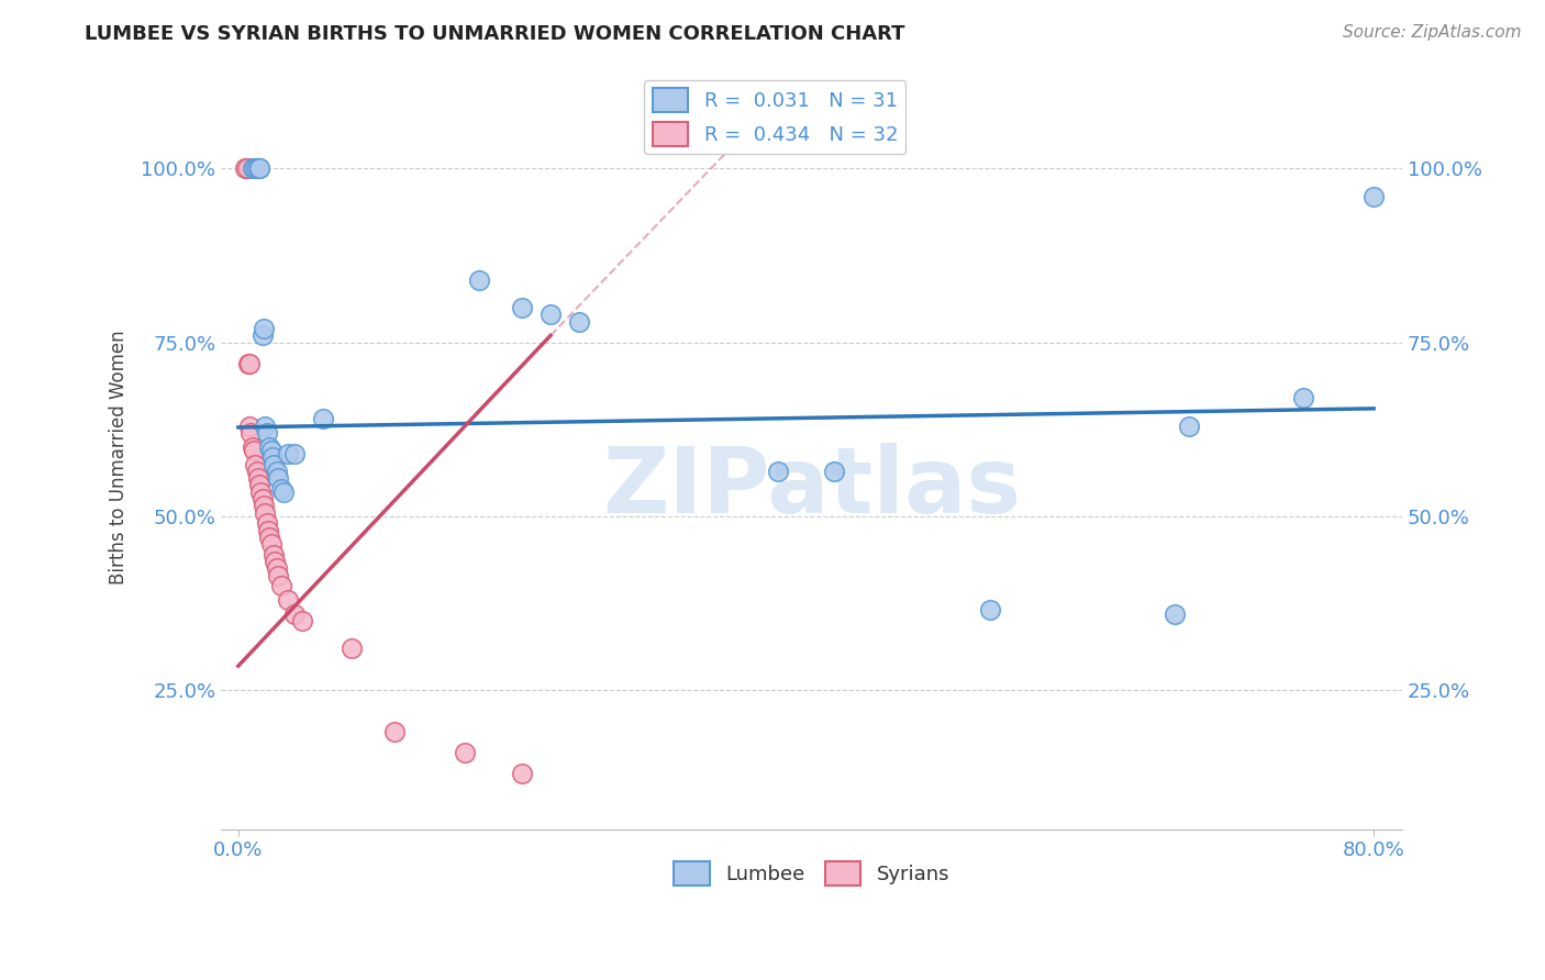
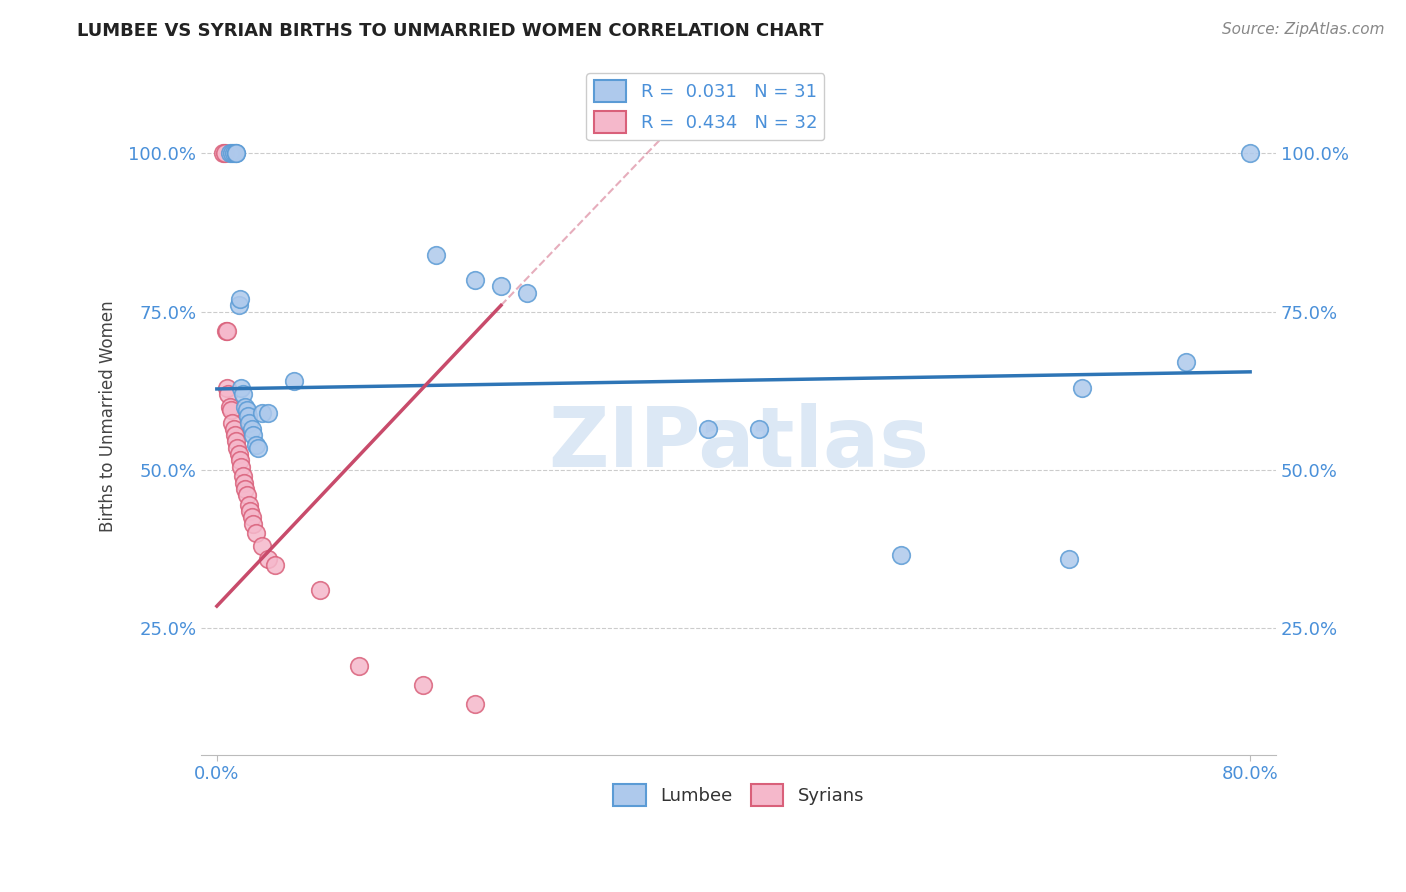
Lumbee/80.0%: 96.0% -> 100.0%
